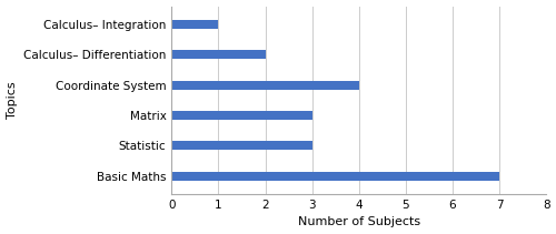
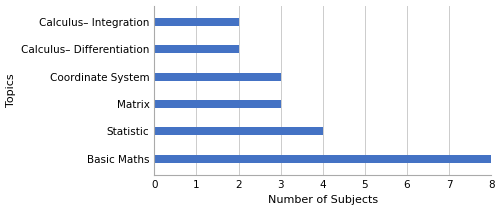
Calculus– Integration: 1 -> 2
Coordinate System: 4 -> 3
Statistic: 3 -> 4
Basic Maths: 7 -> 8
